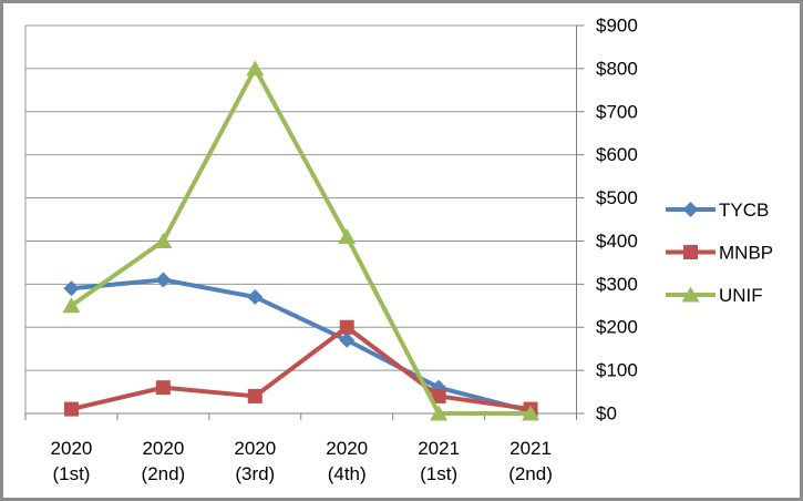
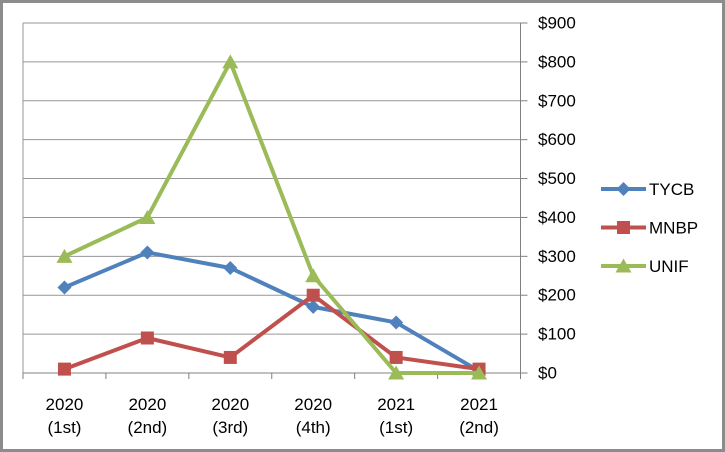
TYCB/2020 (1st): $290 -> $220
UNIF/2020 (1st): $250 -> $300
MNBP/2020 (2nd): $60 -> $90
UNIF/2020 (4th): $410 -> $250
TYCB/2021 (1st): $60 -> $130
